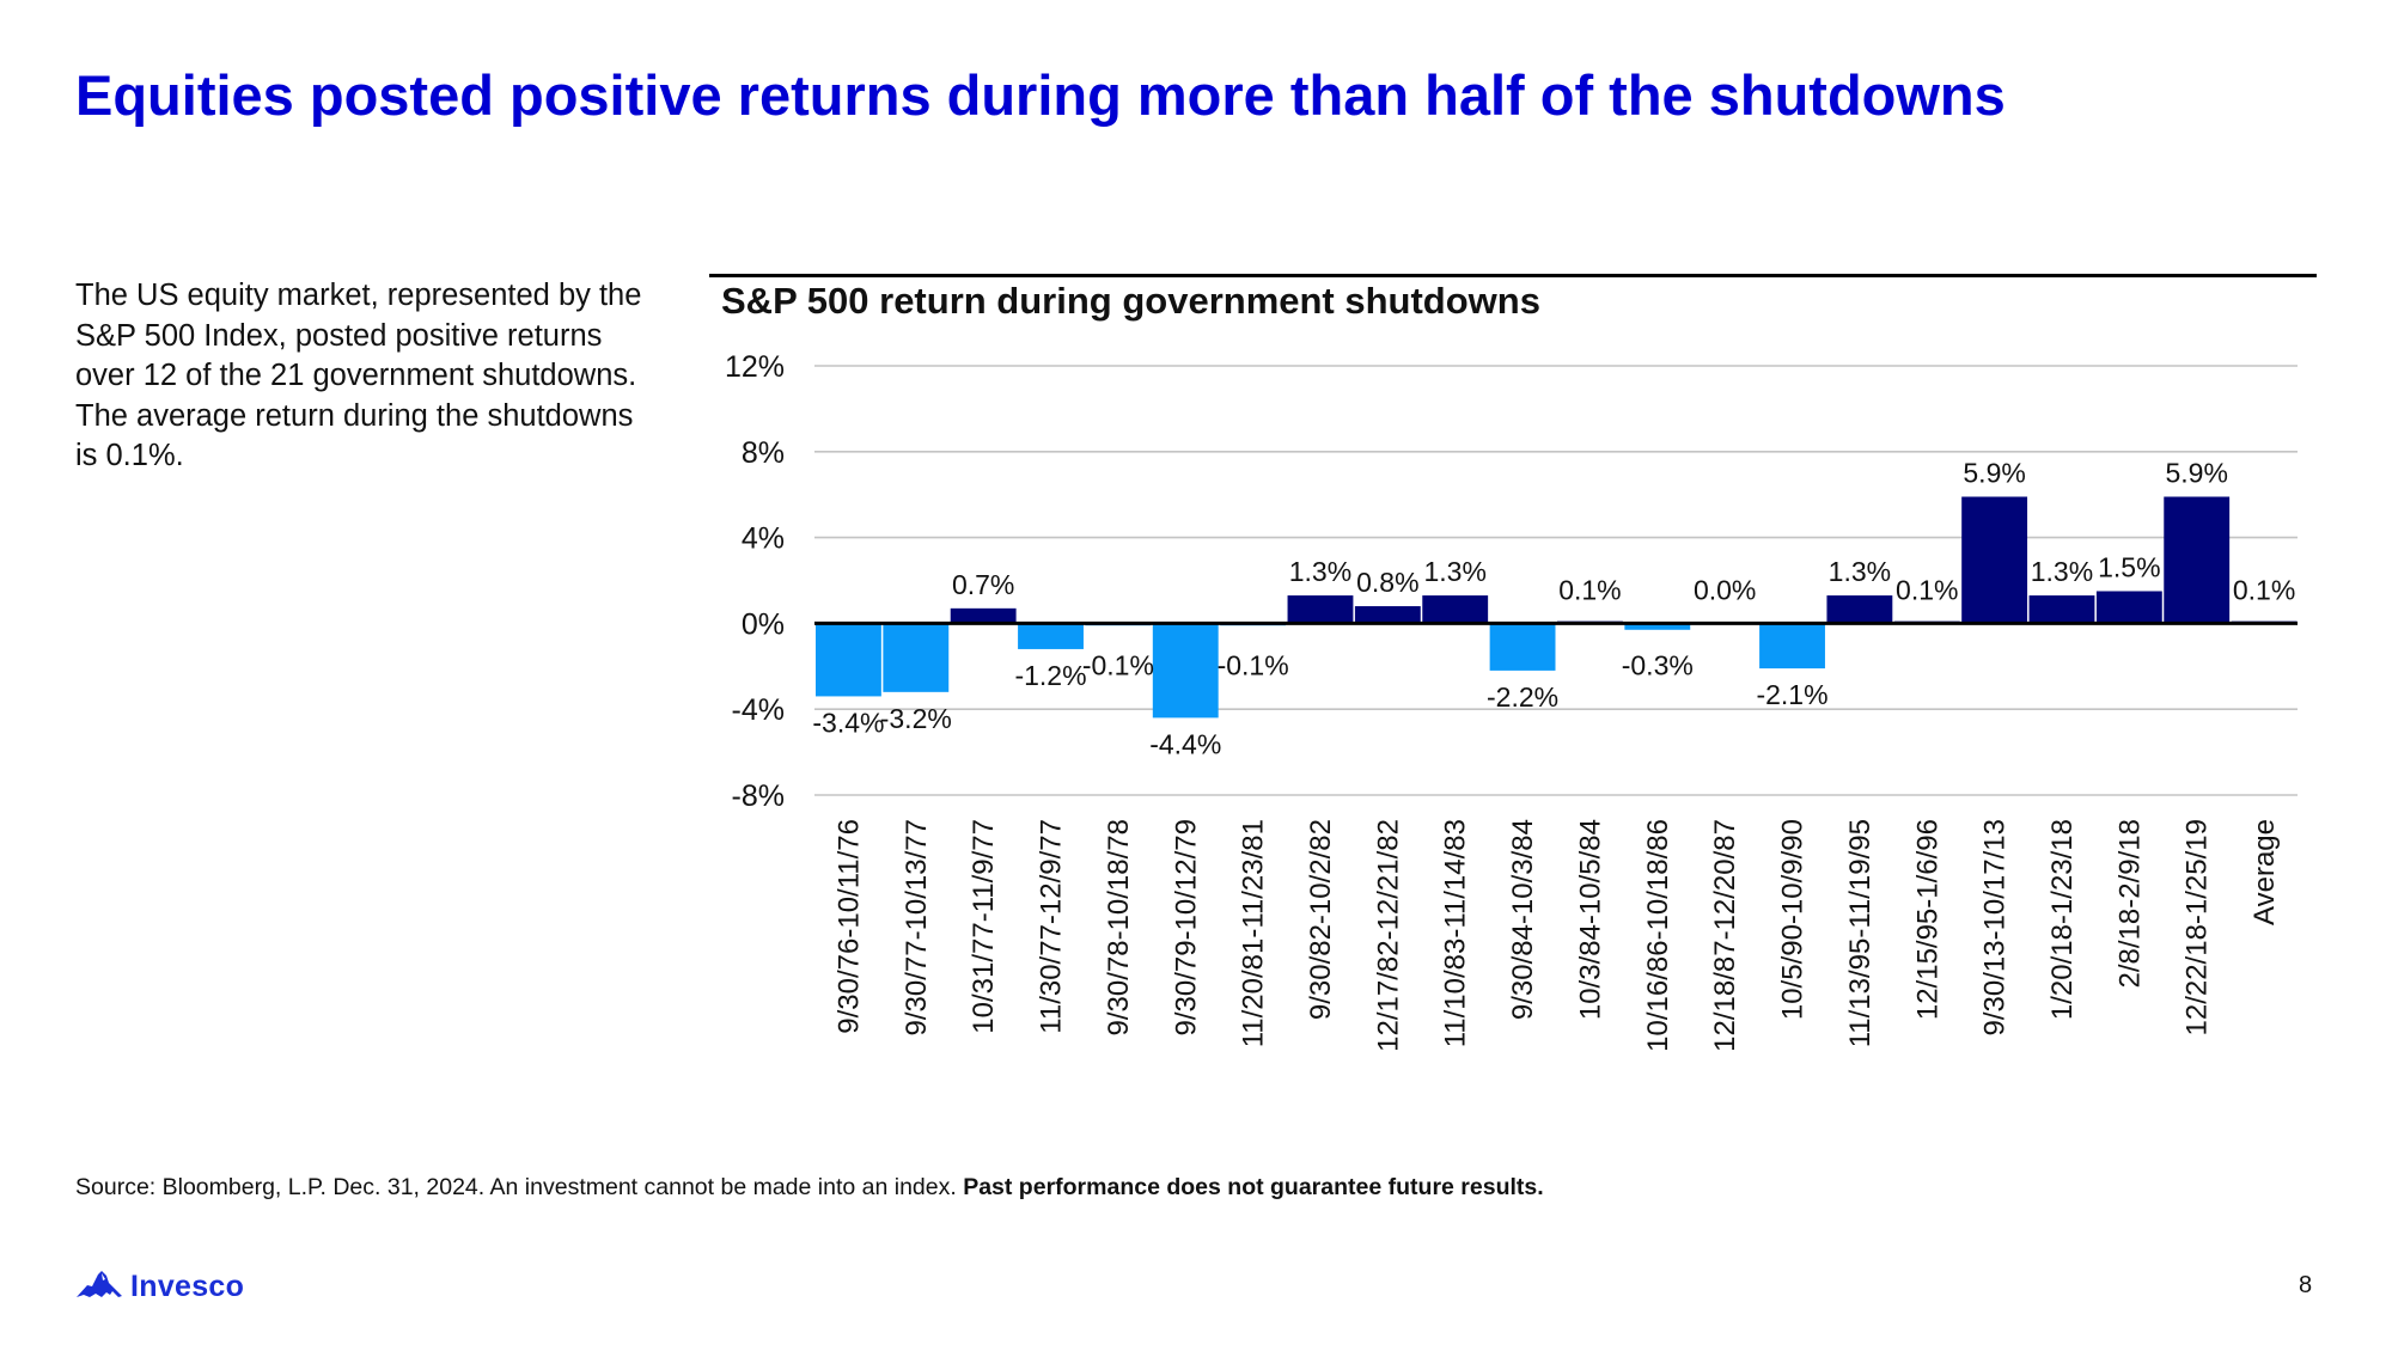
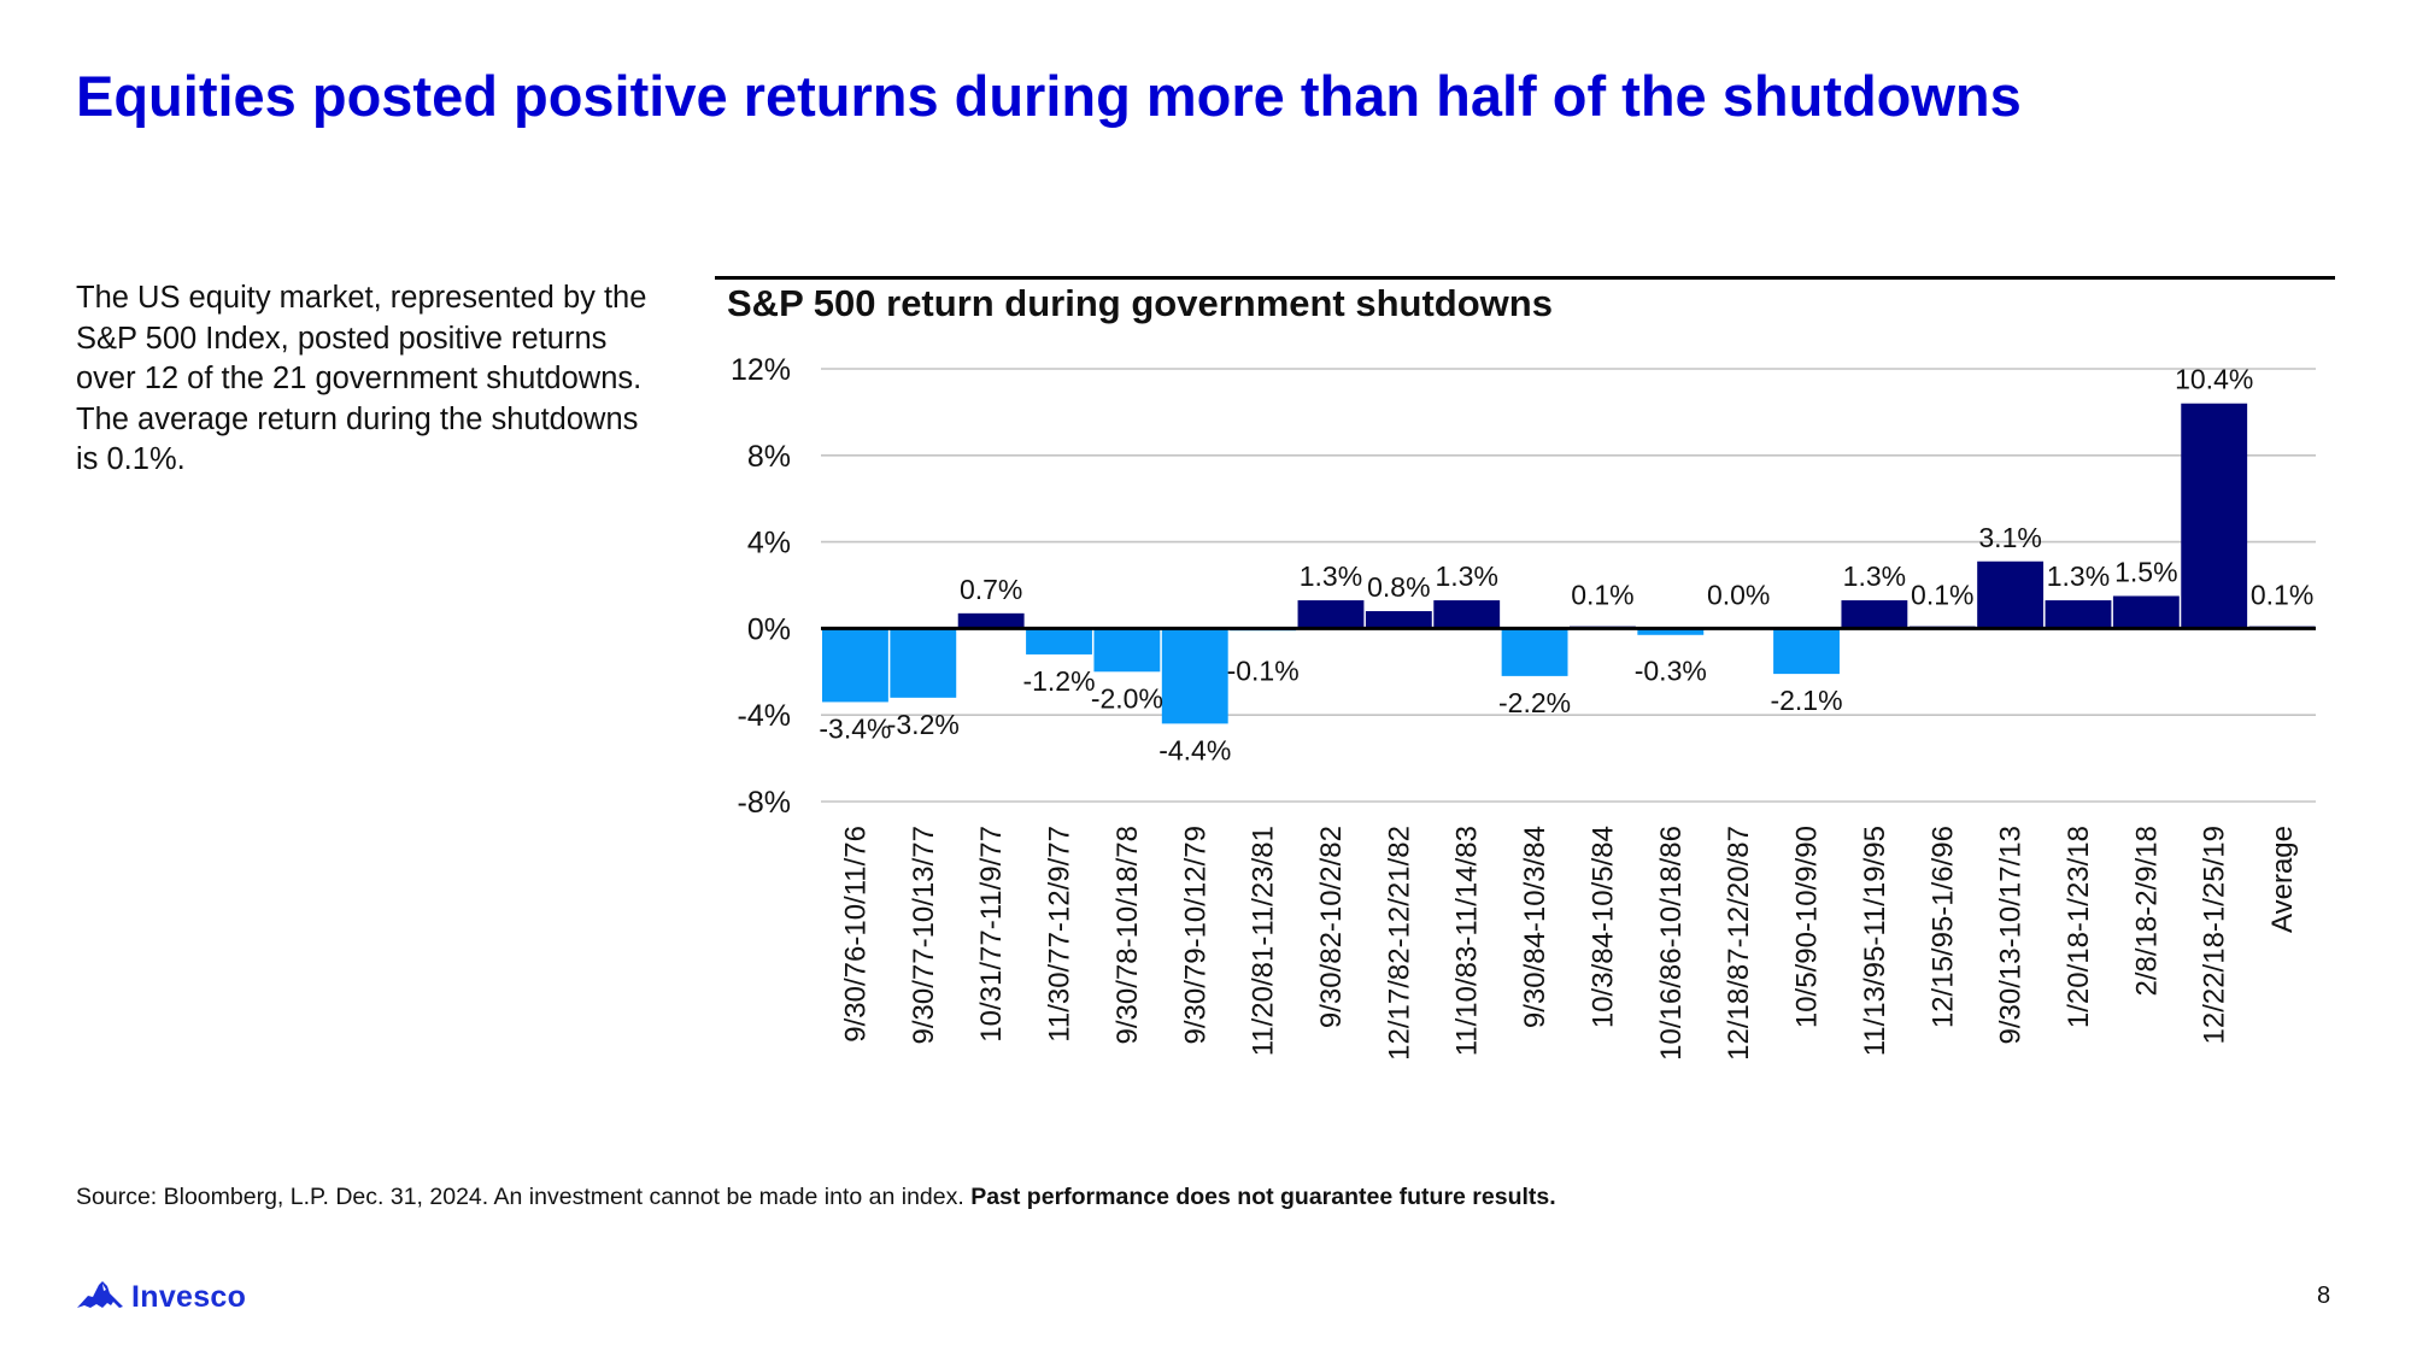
9/30/78-10/18/78: -0.1% -> -2.0%
9/30/13-10/17/13: 5.9% -> 3.1%
12/22/18-1/25/19: 5.9% -> 10.4%
